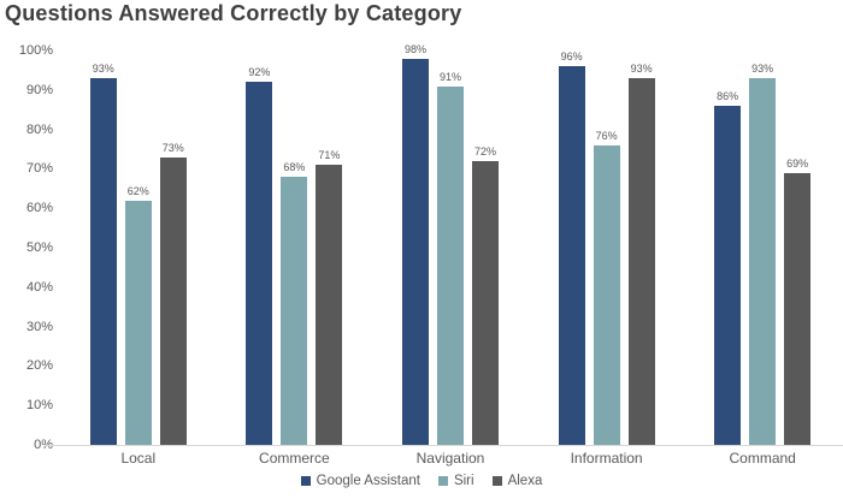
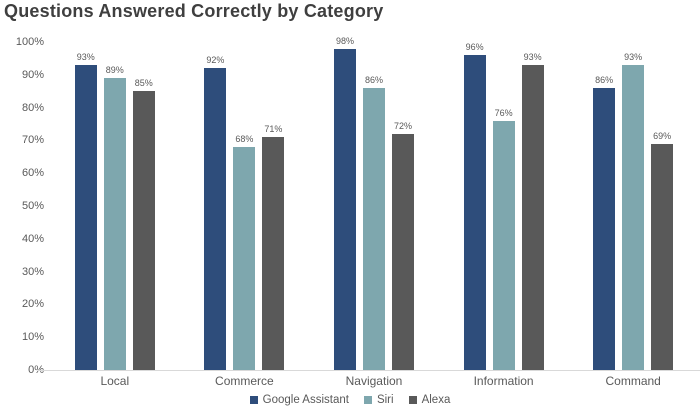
Siri/Local: 62% -> 89%
Alexa/Local: 73% -> 85%
Siri/Navigation: 91% -> 86%
